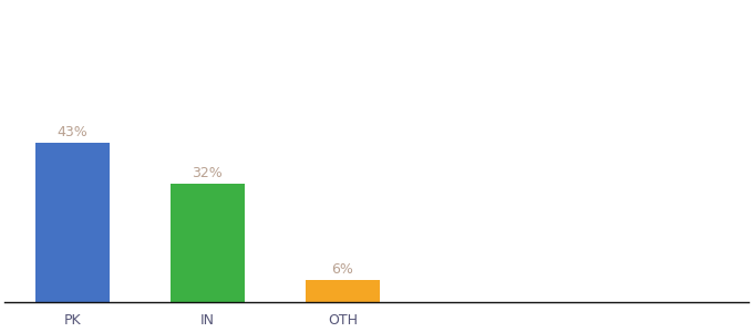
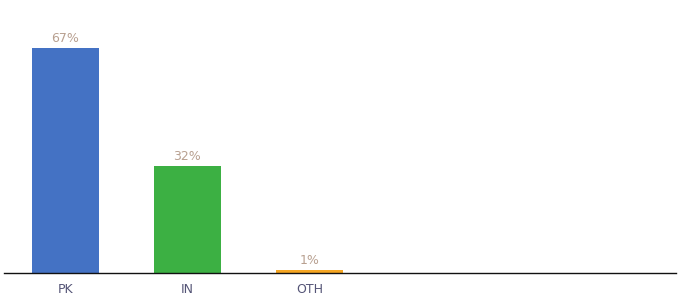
PK: 43% -> 67%
OTH: 6% -> 1%
